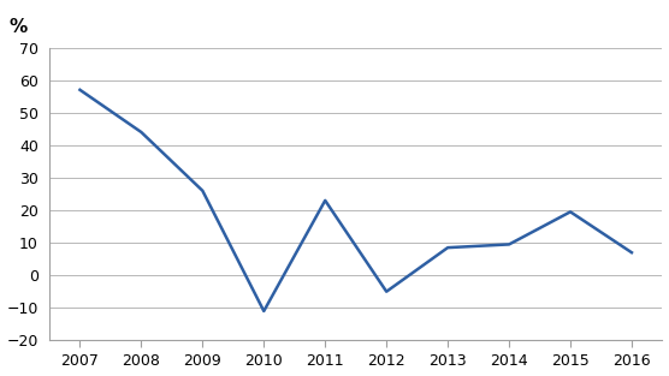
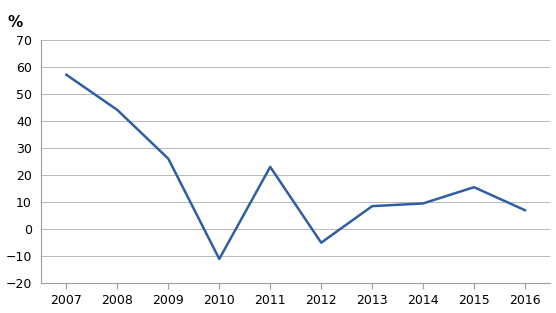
2015: 19.5 -> 15.5
